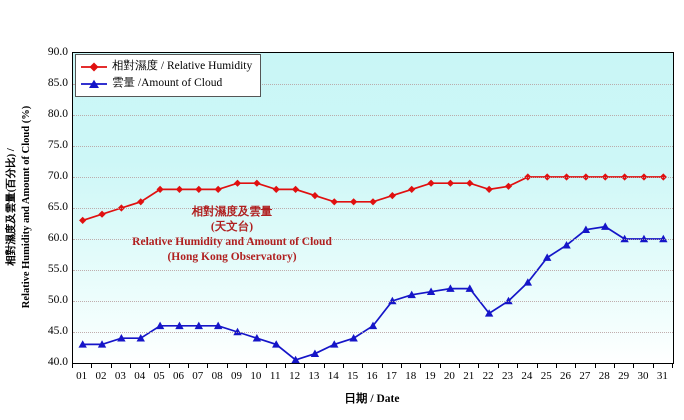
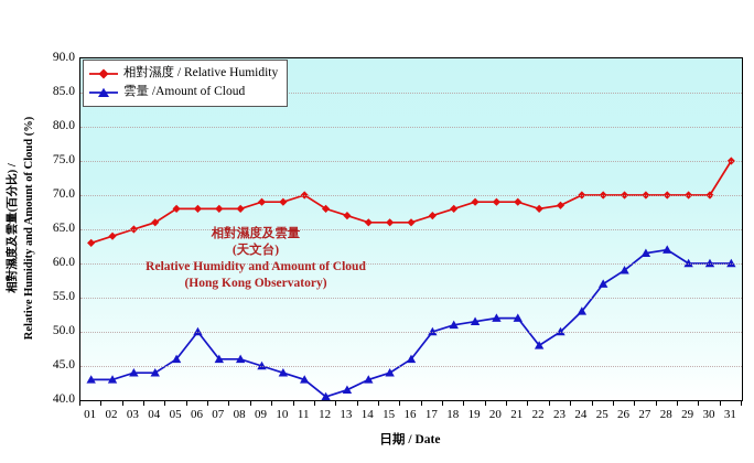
雲量 /Amount of Cloud/06: 46 -> 50
相對濕度 / Relative Humidity/11: 68 -> 70
相對濕度 / Relative Humidity/31: 70 -> 75
